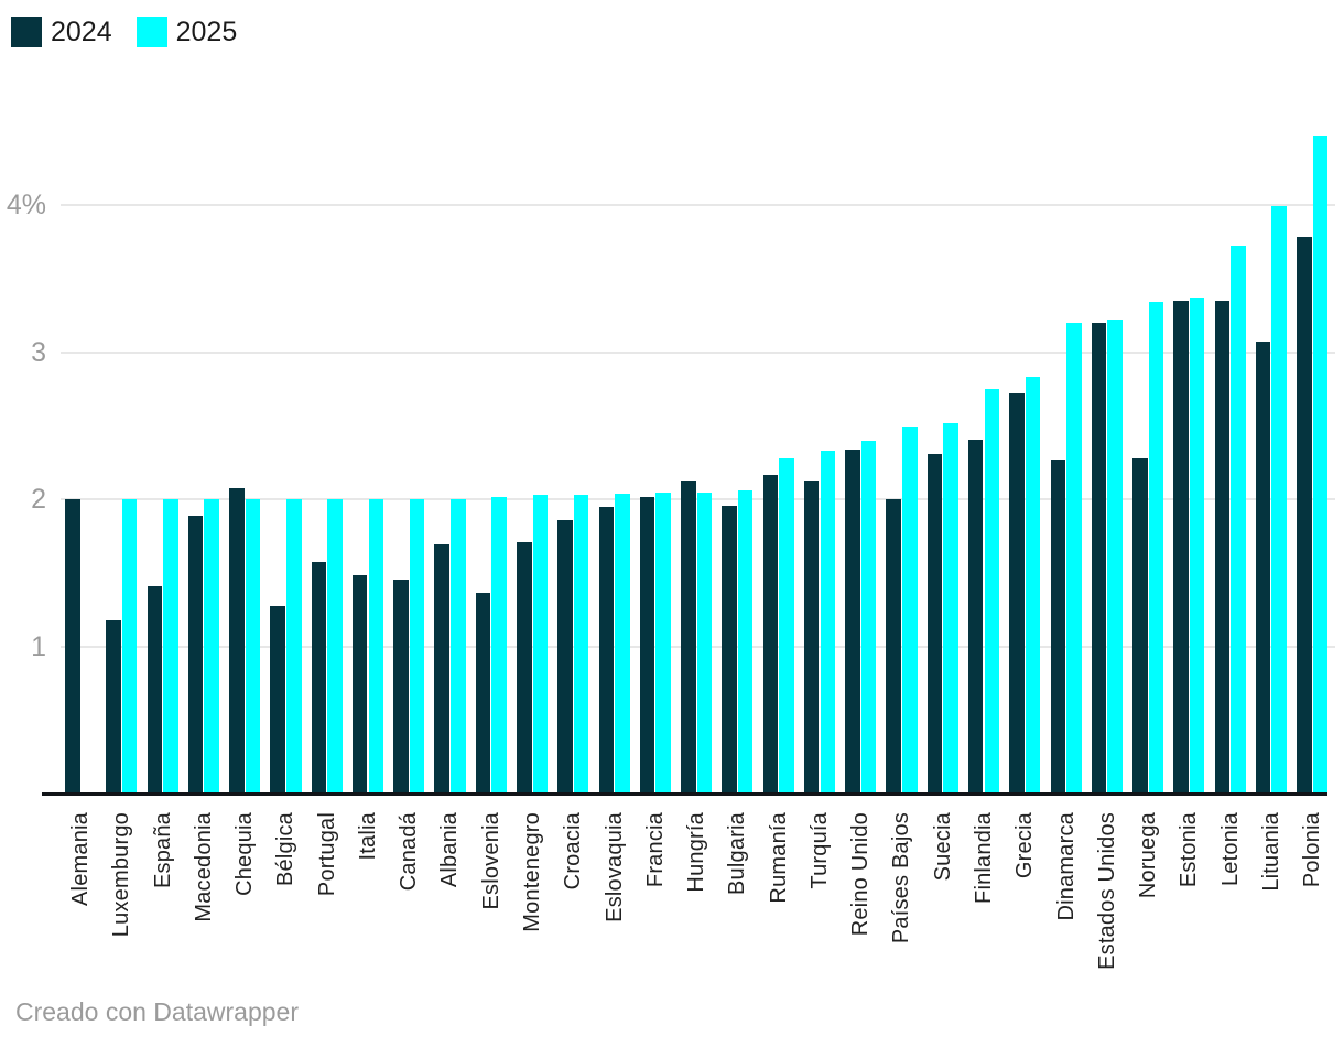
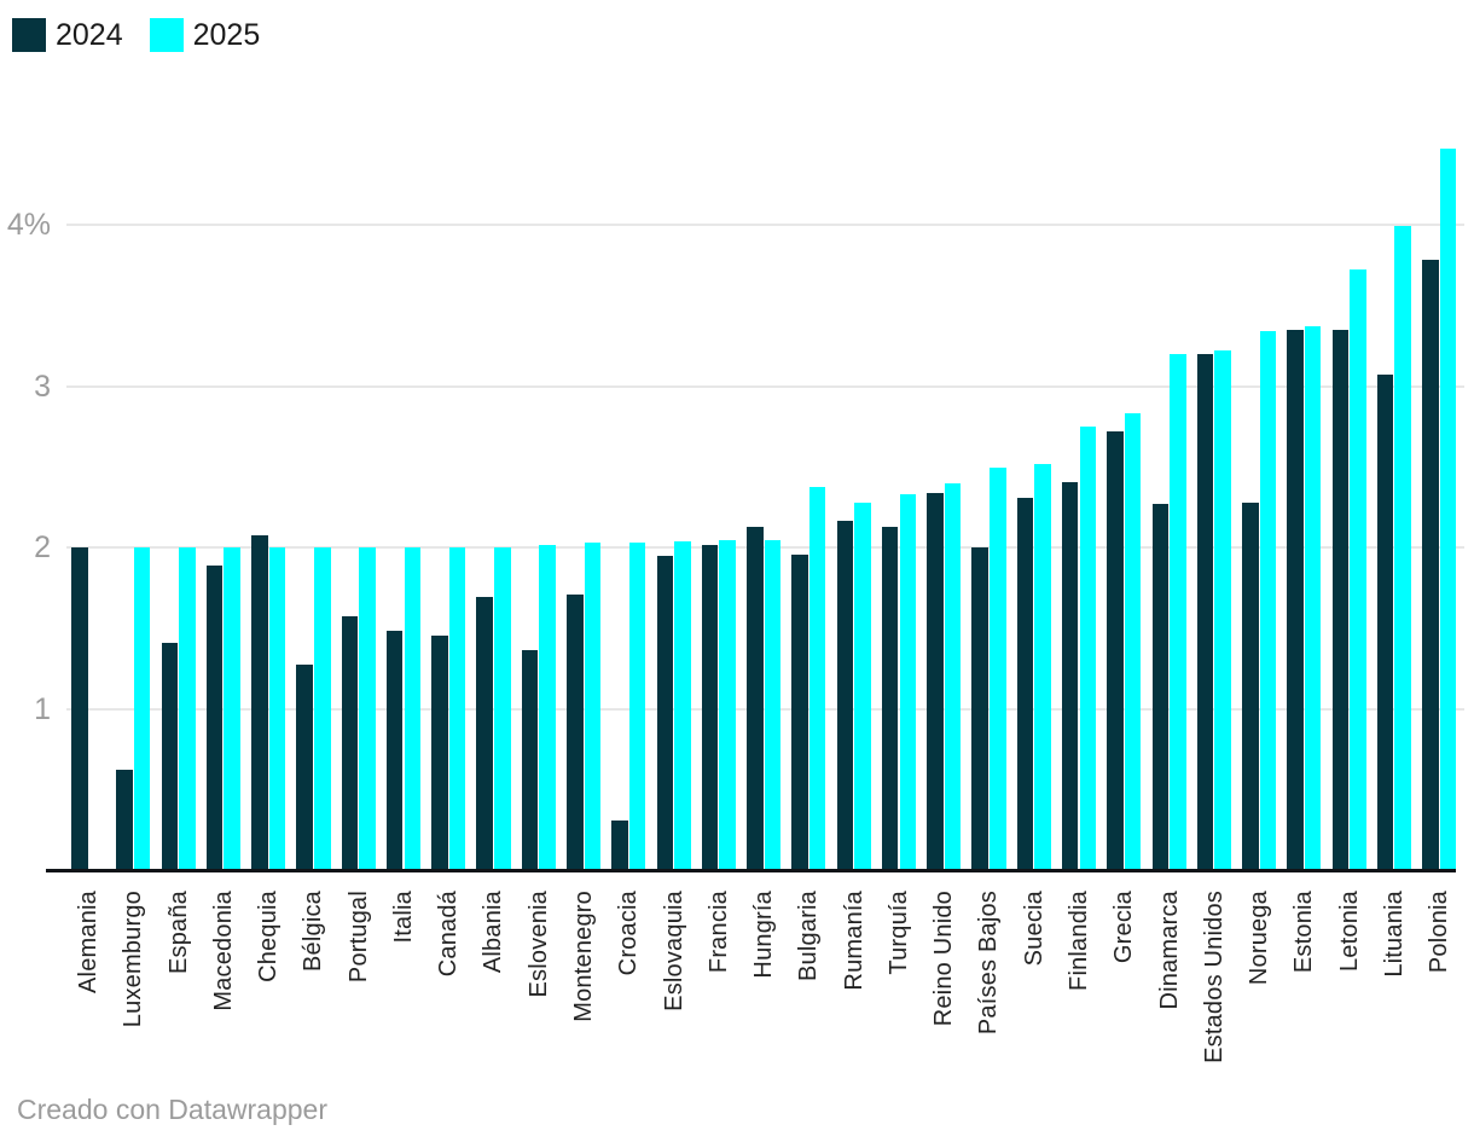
2024/Luxemburgo: 1.18% -> 0.63%
2024/Croacia: 1.86% -> 0.31%
2025/Bulgaria: 2.06% -> 2.38%
